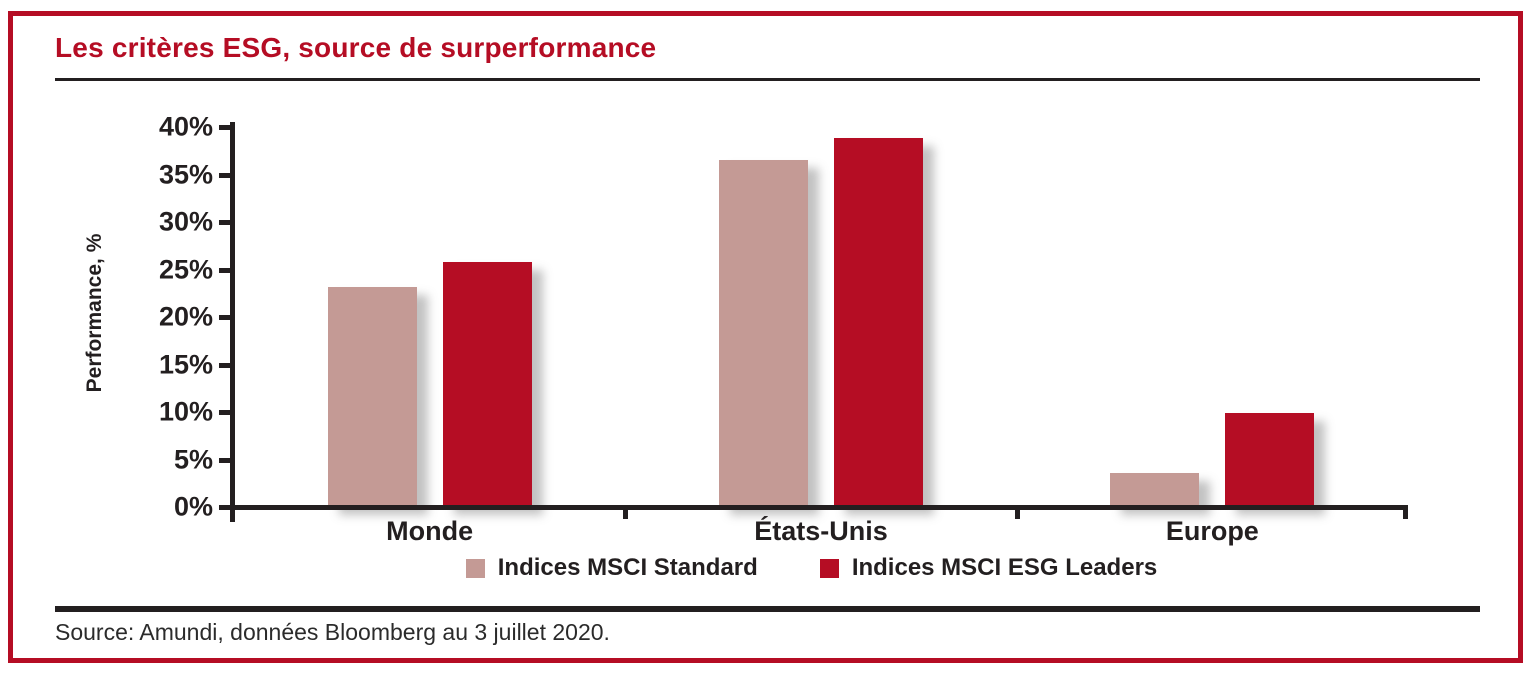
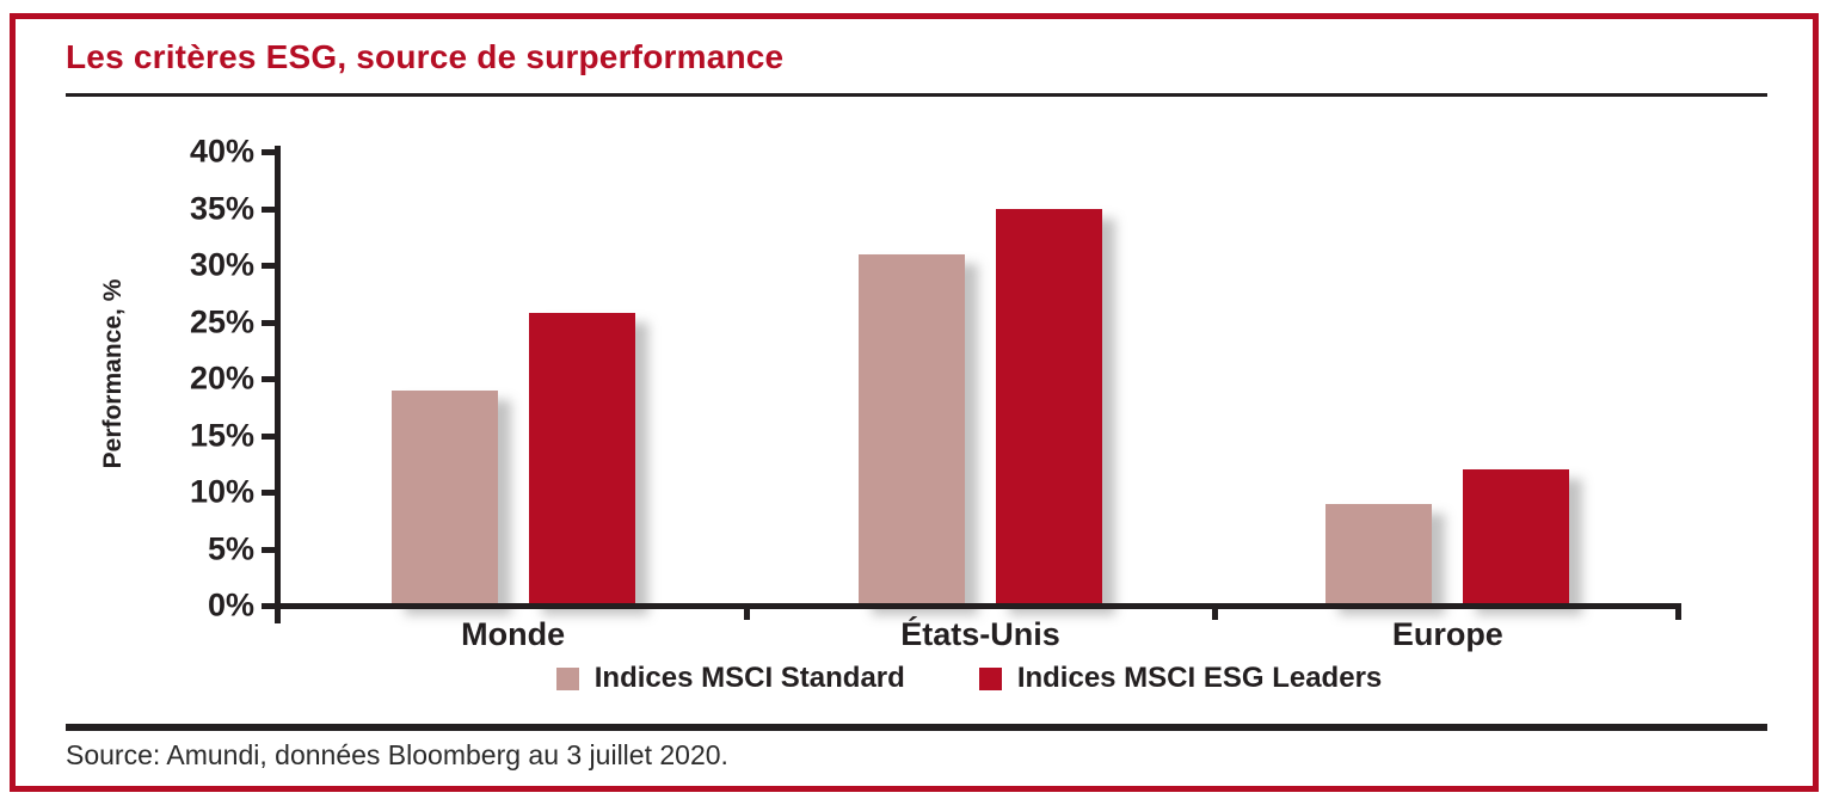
Indices MSCI Standard/Monde: 23% -> 19%
Indices MSCI Standard/États-Unis: 36% -> 31%
Indices MSCI ESG Leaders/États-Unis: 39% -> 35%
Indices MSCI Standard/Europe: 4% -> 9%
Indices MSCI ESG Leaders/Europe: 10% -> 12%
